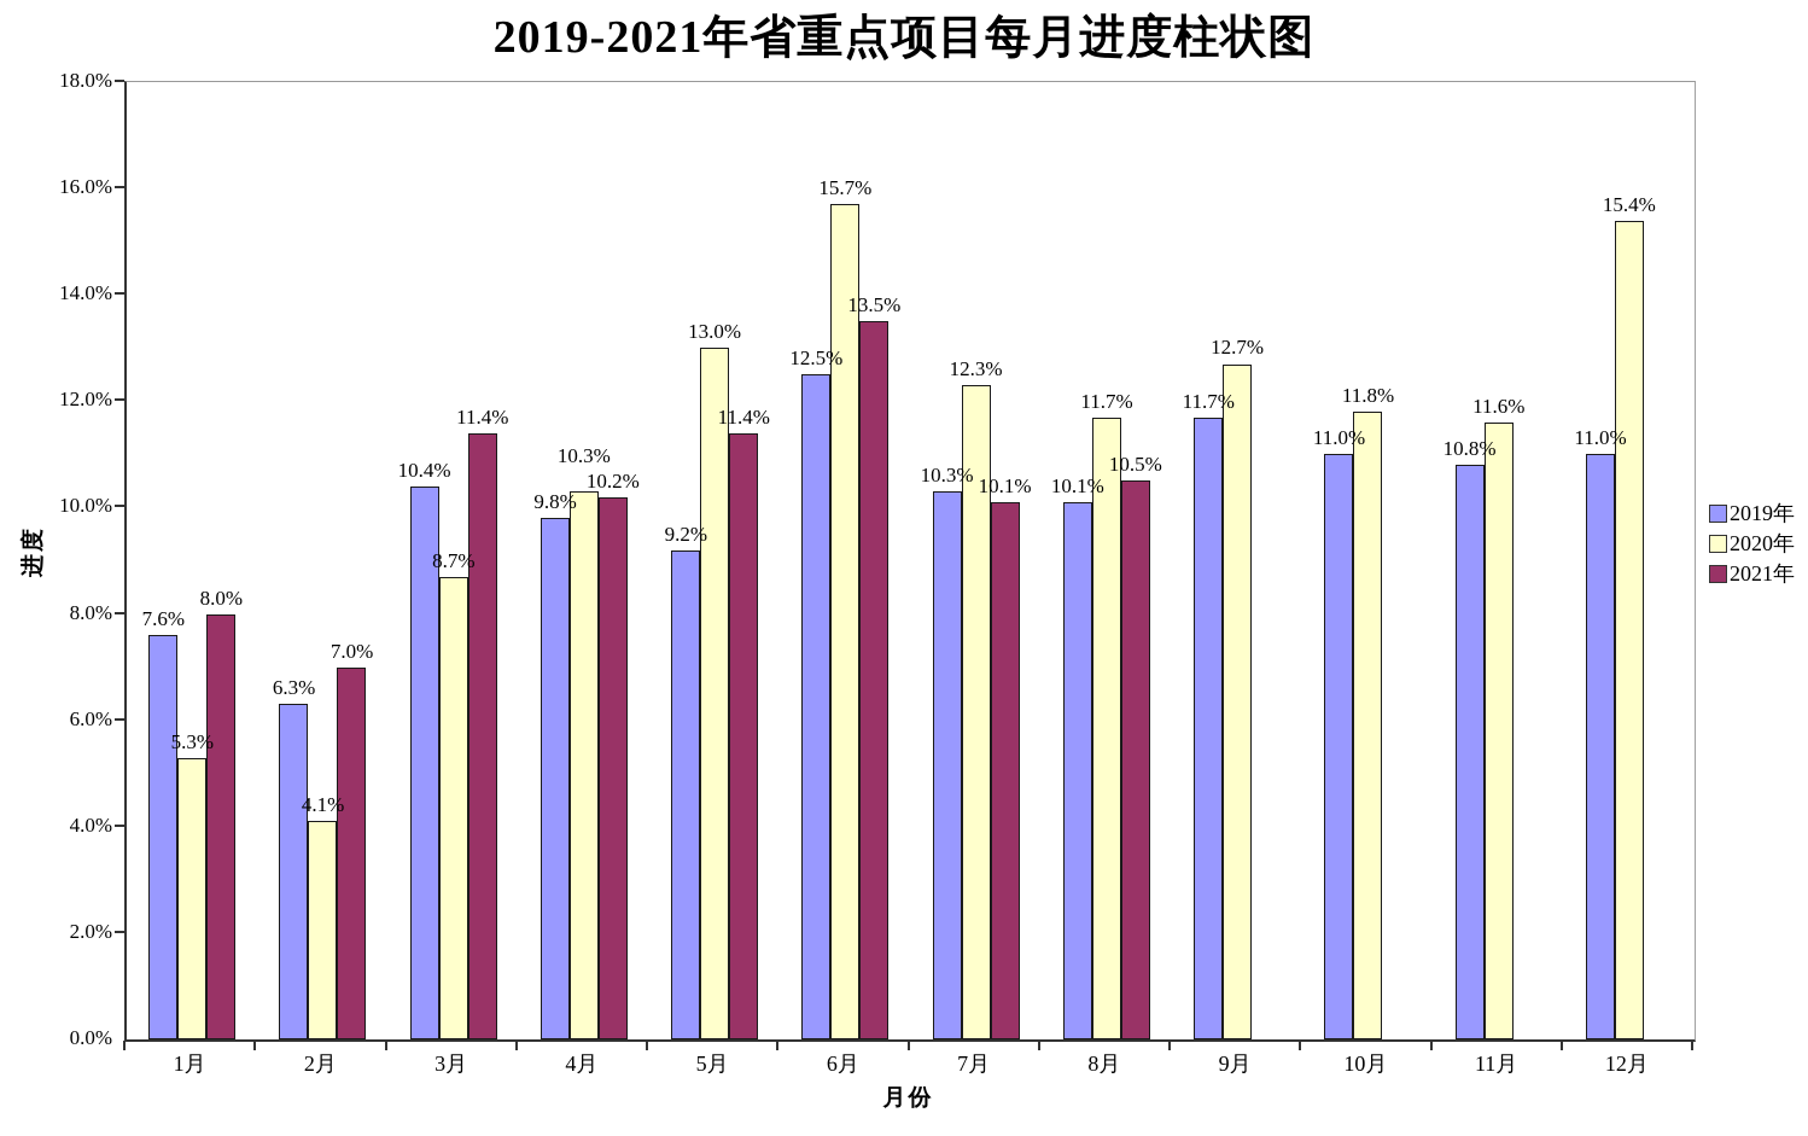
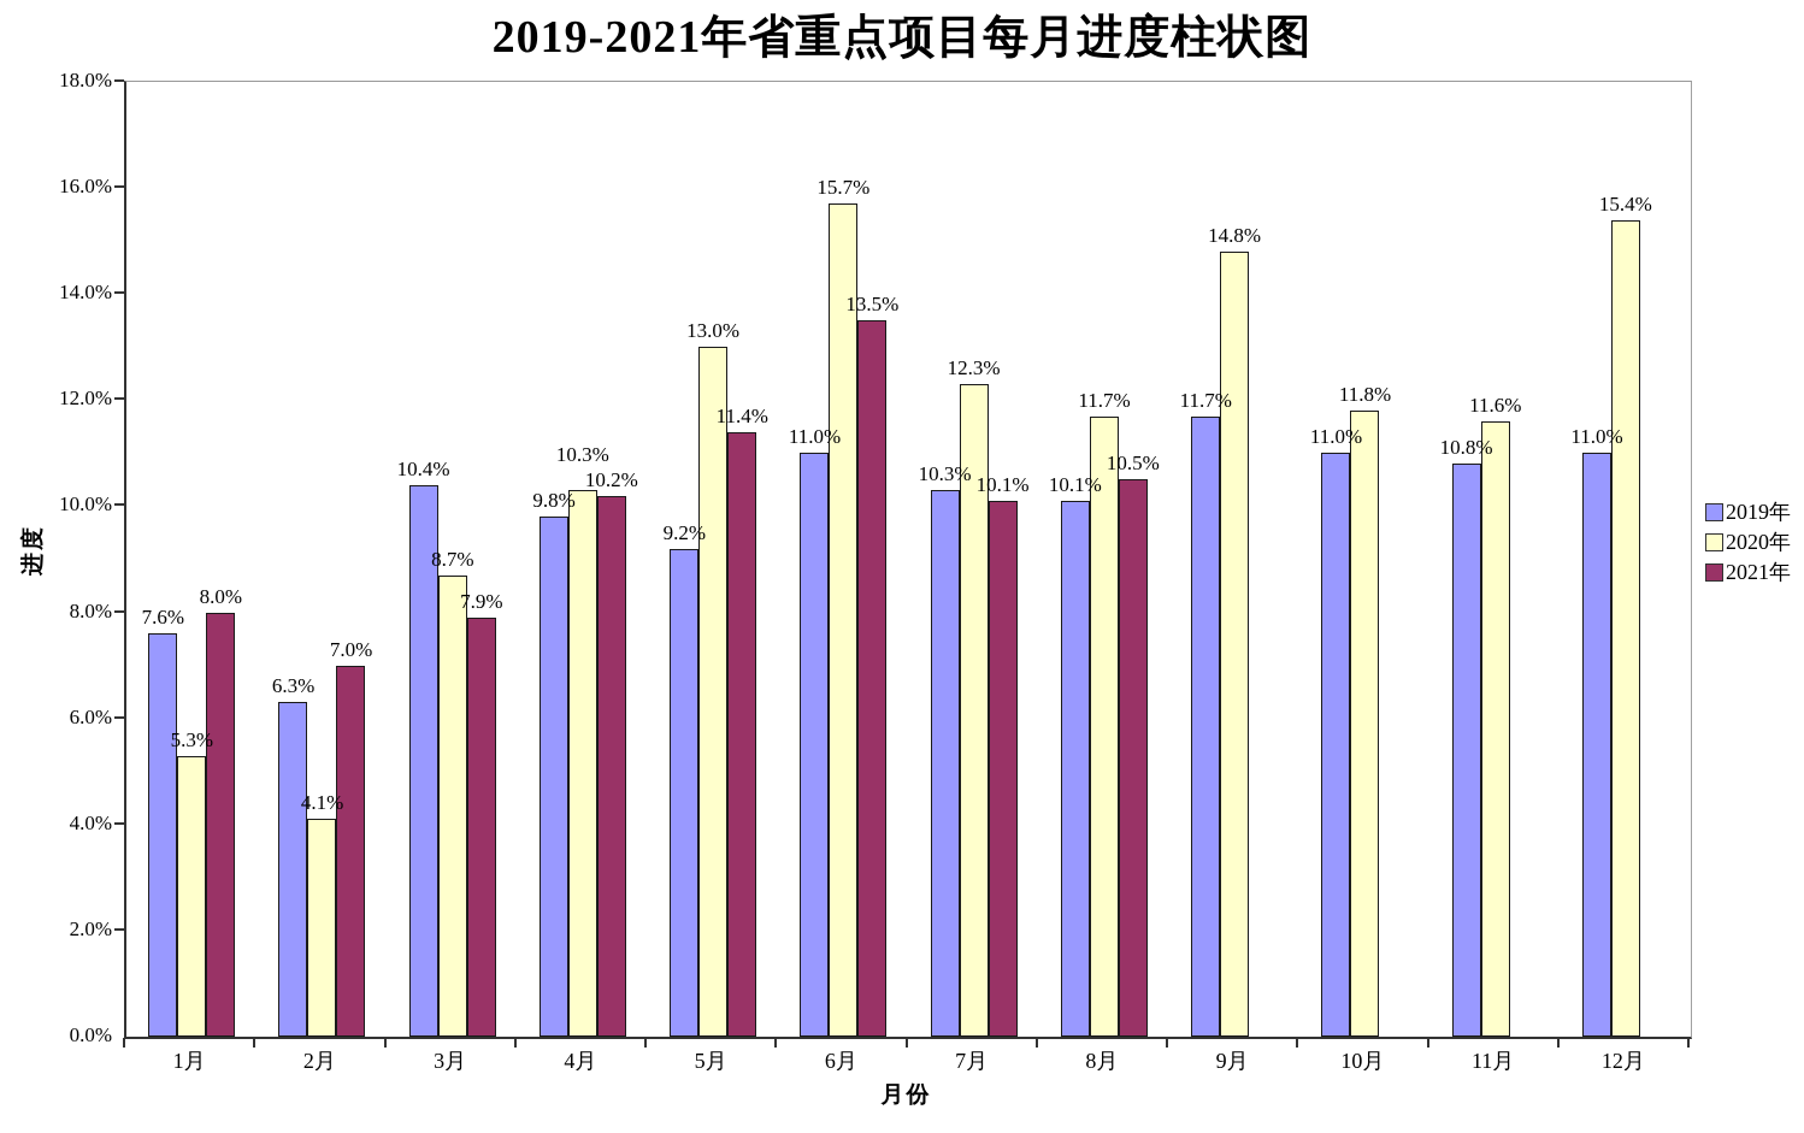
2021年/3月: 11.4% -> 7.9%
2019年/6月: 12.5% -> 11.0%
2020年/9月: 12.7% -> 14.8%
